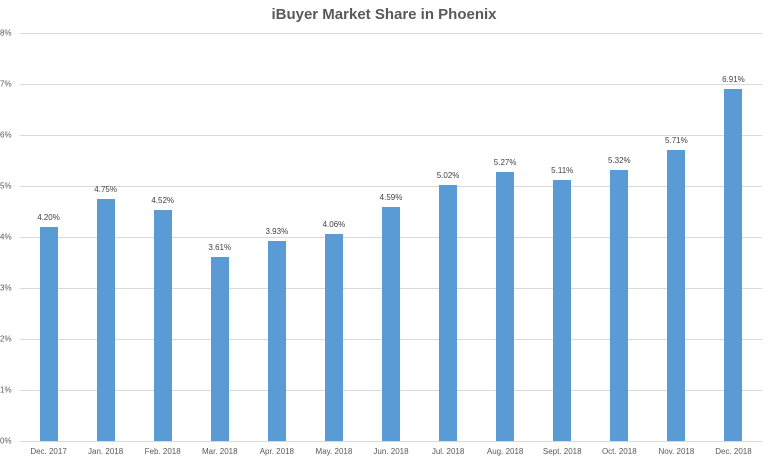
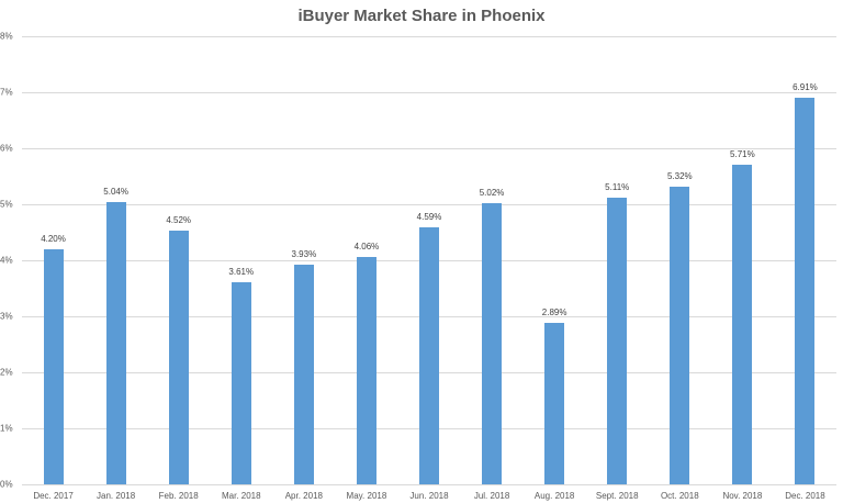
Jan. 2018: 4.75% -> 5.04%
Aug. 2018: 5.27% -> 2.89%
